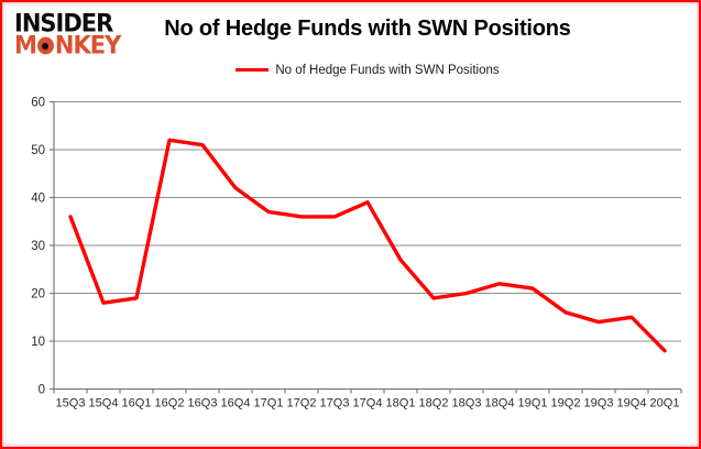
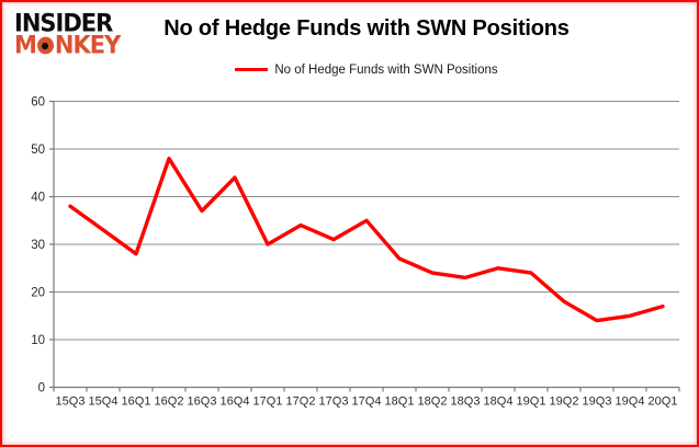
15Q3: 36 -> 38
15Q4: 18 -> 33
16Q1: 19 -> 28
16Q2: 52 -> 48
16Q3: 51 -> 37
16Q4: 42 -> 44
17Q1: 37 -> 30
17Q2: 36 -> 34
17Q3: 36 -> 31
17Q4: 39 -> 35
18Q2: 19 -> 24
18Q3: 20 -> 23
18Q4: 22 -> 25
19Q1: 21 -> 24
19Q2: 16 -> 18
20Q1: 8 -> 17
